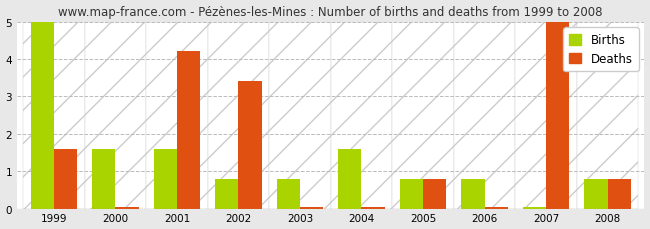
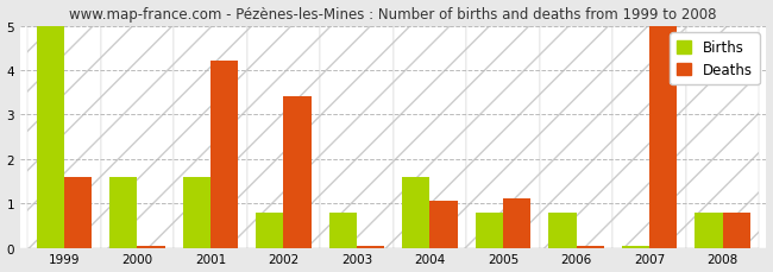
Deaths/2004: 0.05 -> 1.05
Deaths/2005: 0.80 -> 1.10
